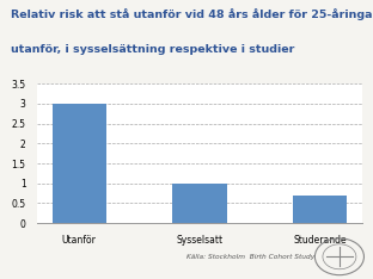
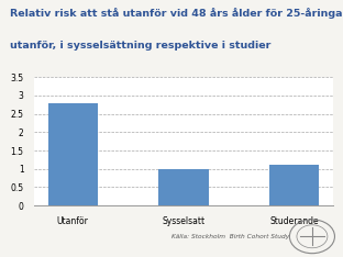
Utanför: 3.0 -> 2.8
Studerande: 0.7 -> 1.1
